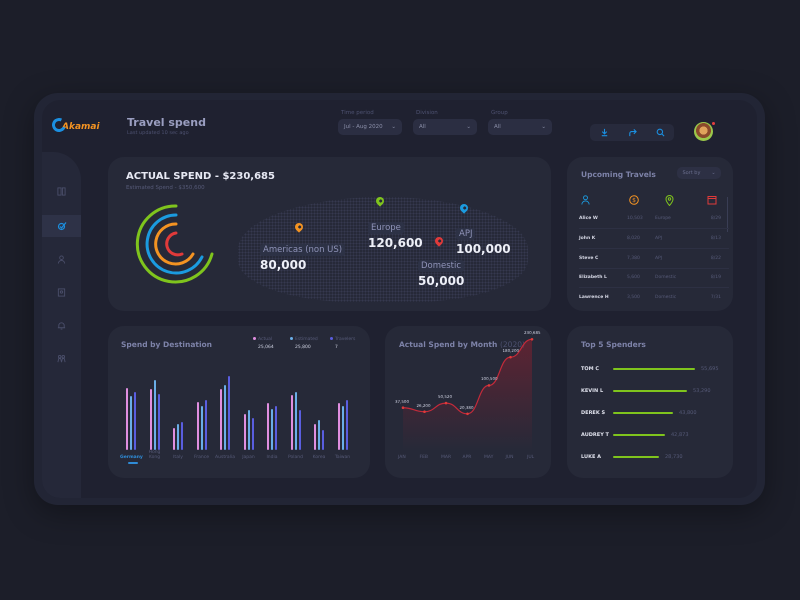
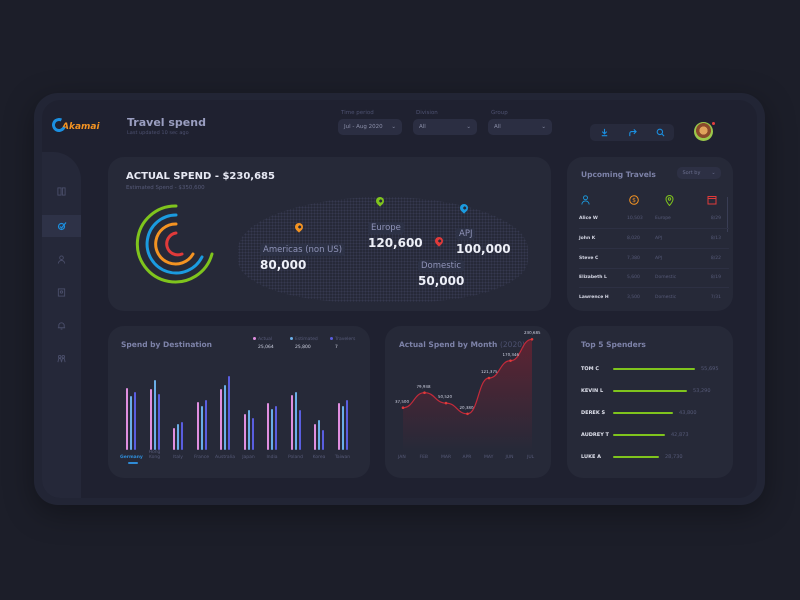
Actual Spend by Month (2020)/FEB: 26,200 -> 79,938
Actual Spend by Month (2020)/MAY: 100,500 -> 121,375
Actual Spend by Month (2020)/JUN: 180,200 -> 170,346
